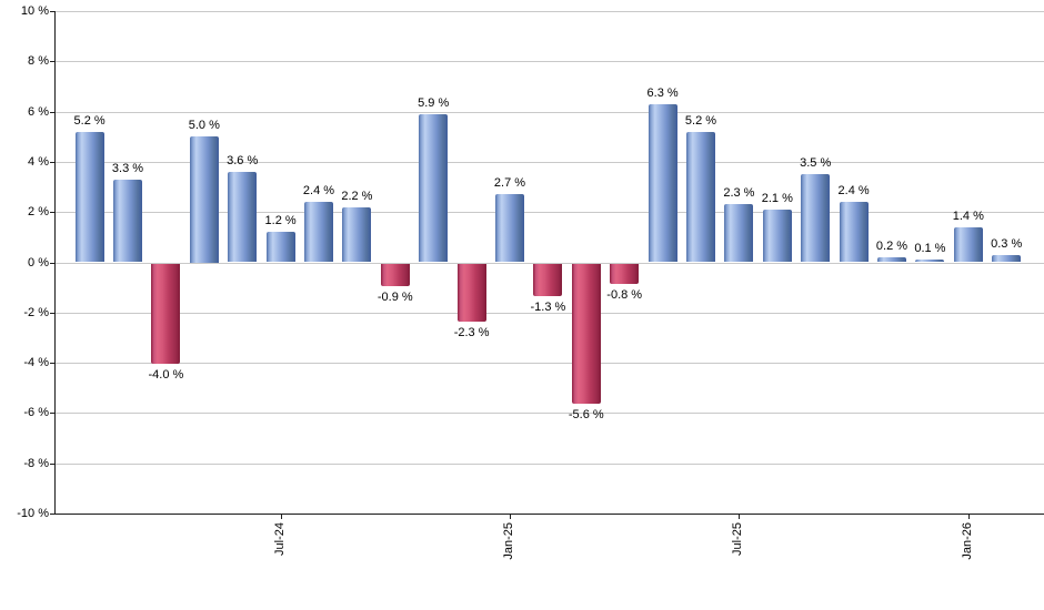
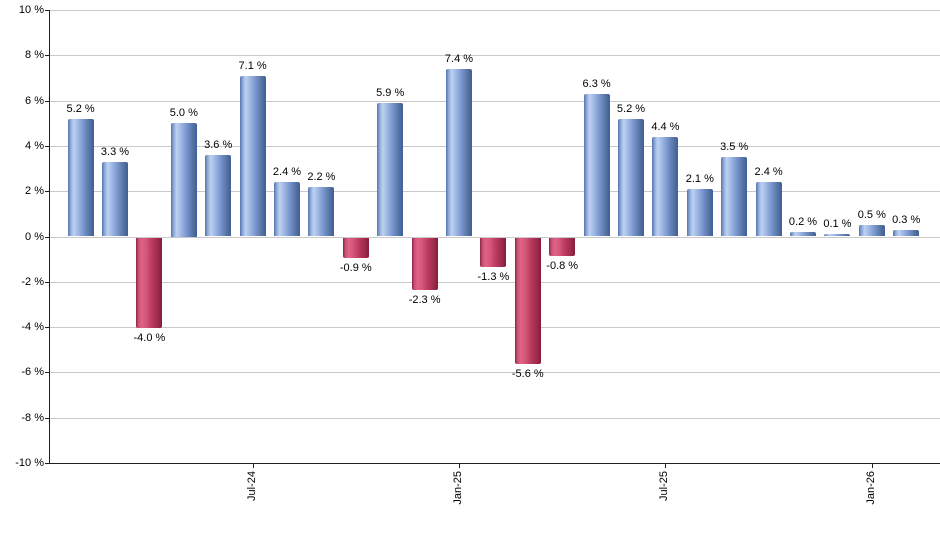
Jul-24: 1.2 -> 7.1
Jan-25: 2.7 -> 7.4
Jul-25: 2.3 -> 4.4
Jan-26: 1.4 -> 0.5
